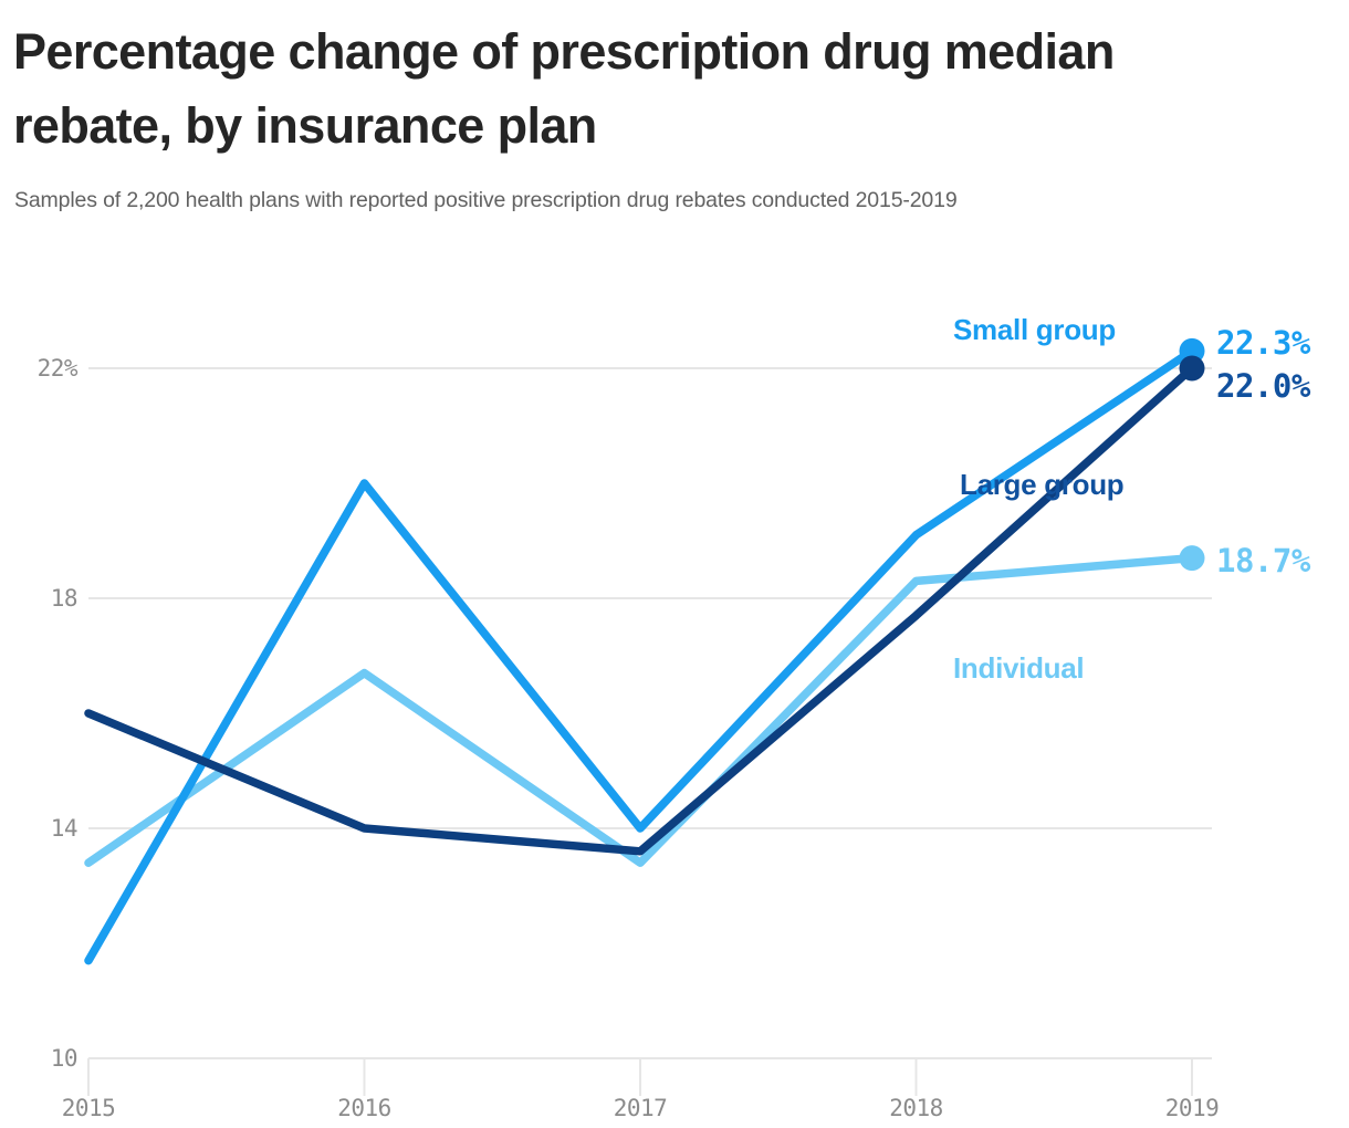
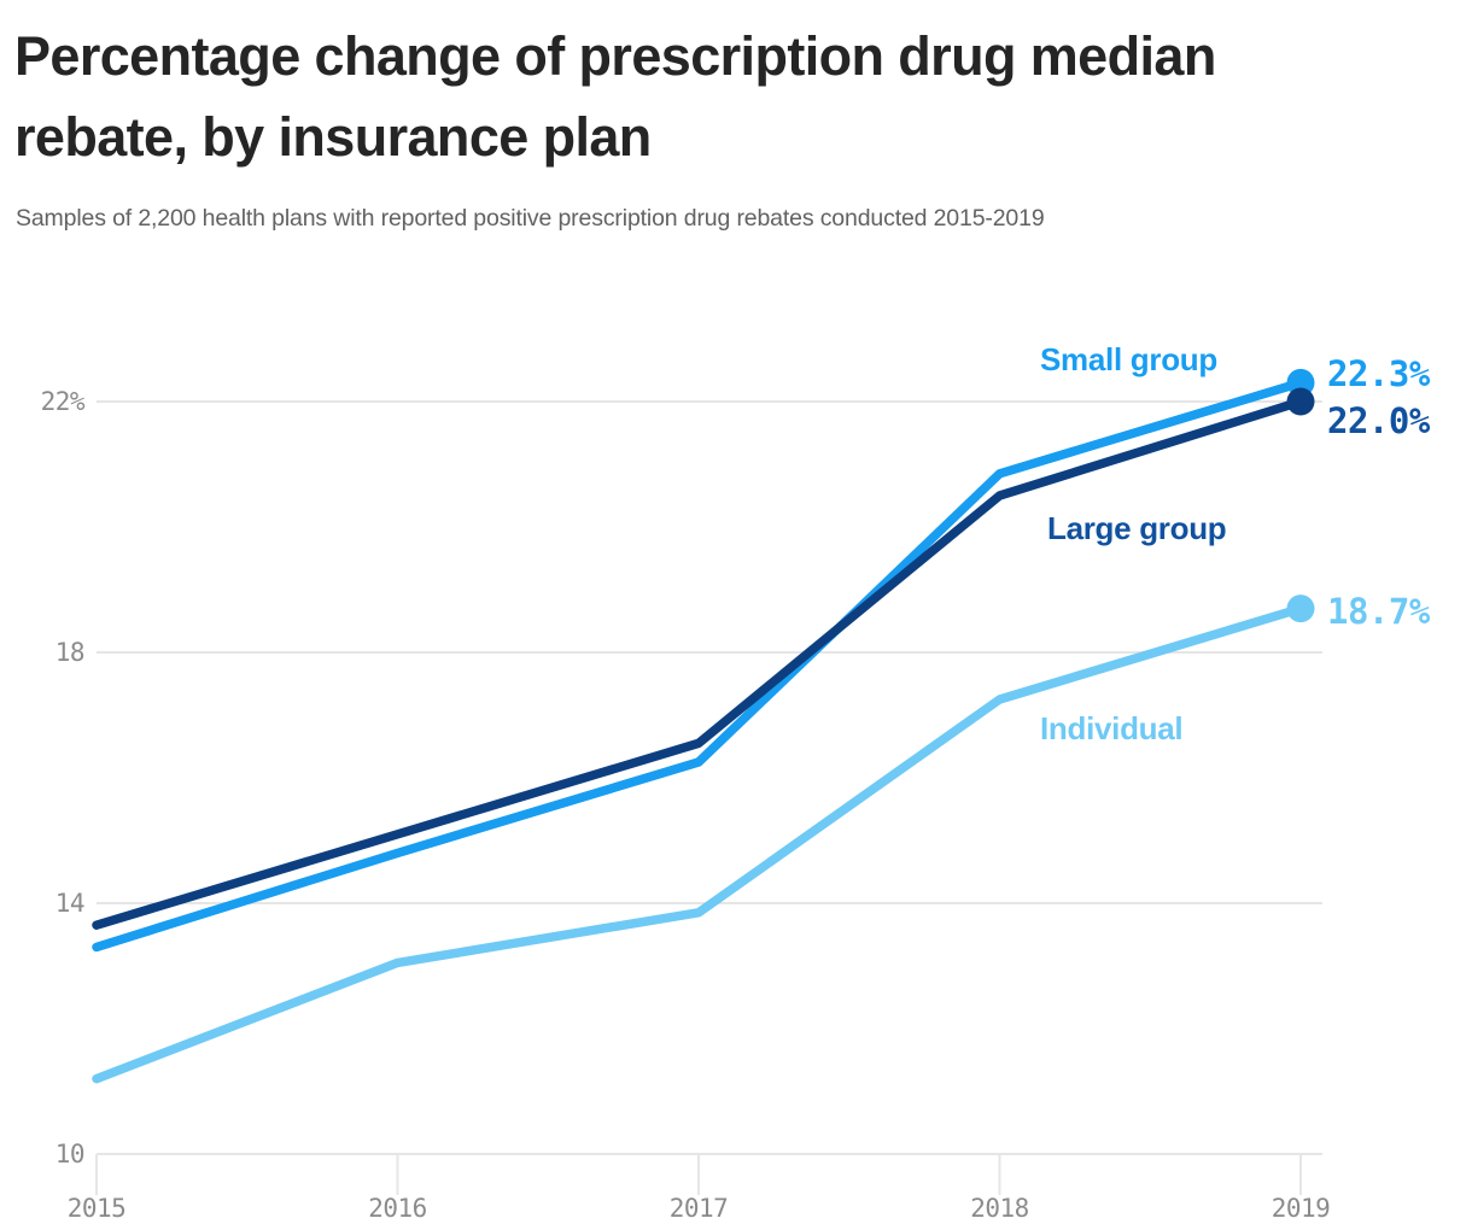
Large group/2015: 16.0% -> 13.7%
Small group/2015: 11.7% -> 13.3%
Individual/2015: 13.4% -> 11.2%
Large group/2016: 14.0% -> 15.1%
Small group/2016: 20.0% -> 14.8%
Individual/2016: 16.7% -> 13.1%
Large group/2017: 13.6% -> 16.6%
Small group/2017: 14.0% -> 16.2%
Individual/2017: 13.4% -> 13.8%
Large group/2018: 17.7% -> 20.5%
Small group/2018: 19.1% -> 20.9%
Individual/2018: 18.3% -> 17.2%
